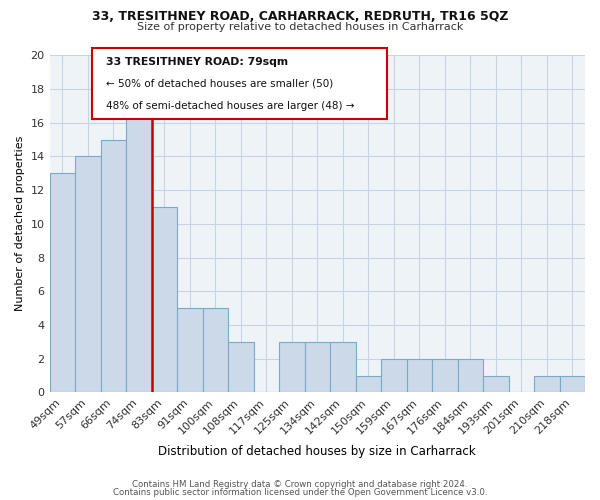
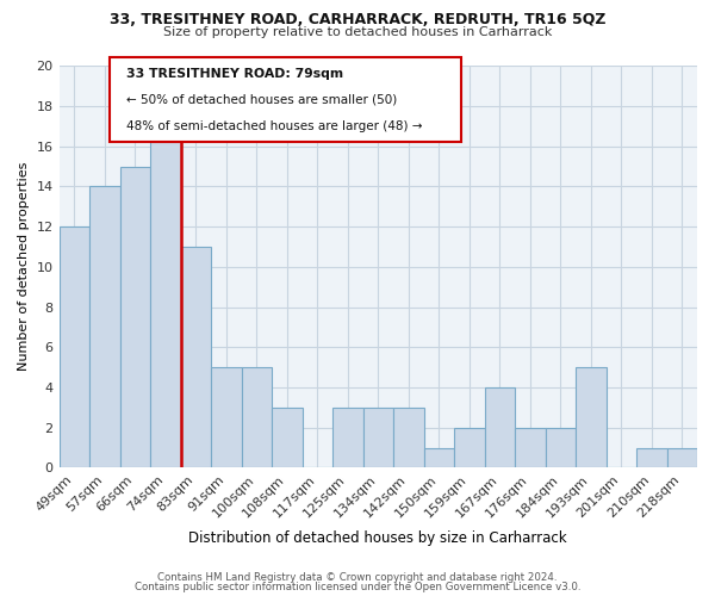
49sqm: 13 -> 12
167sqm: 2 -> 4
193sqm: 1 -> 5
